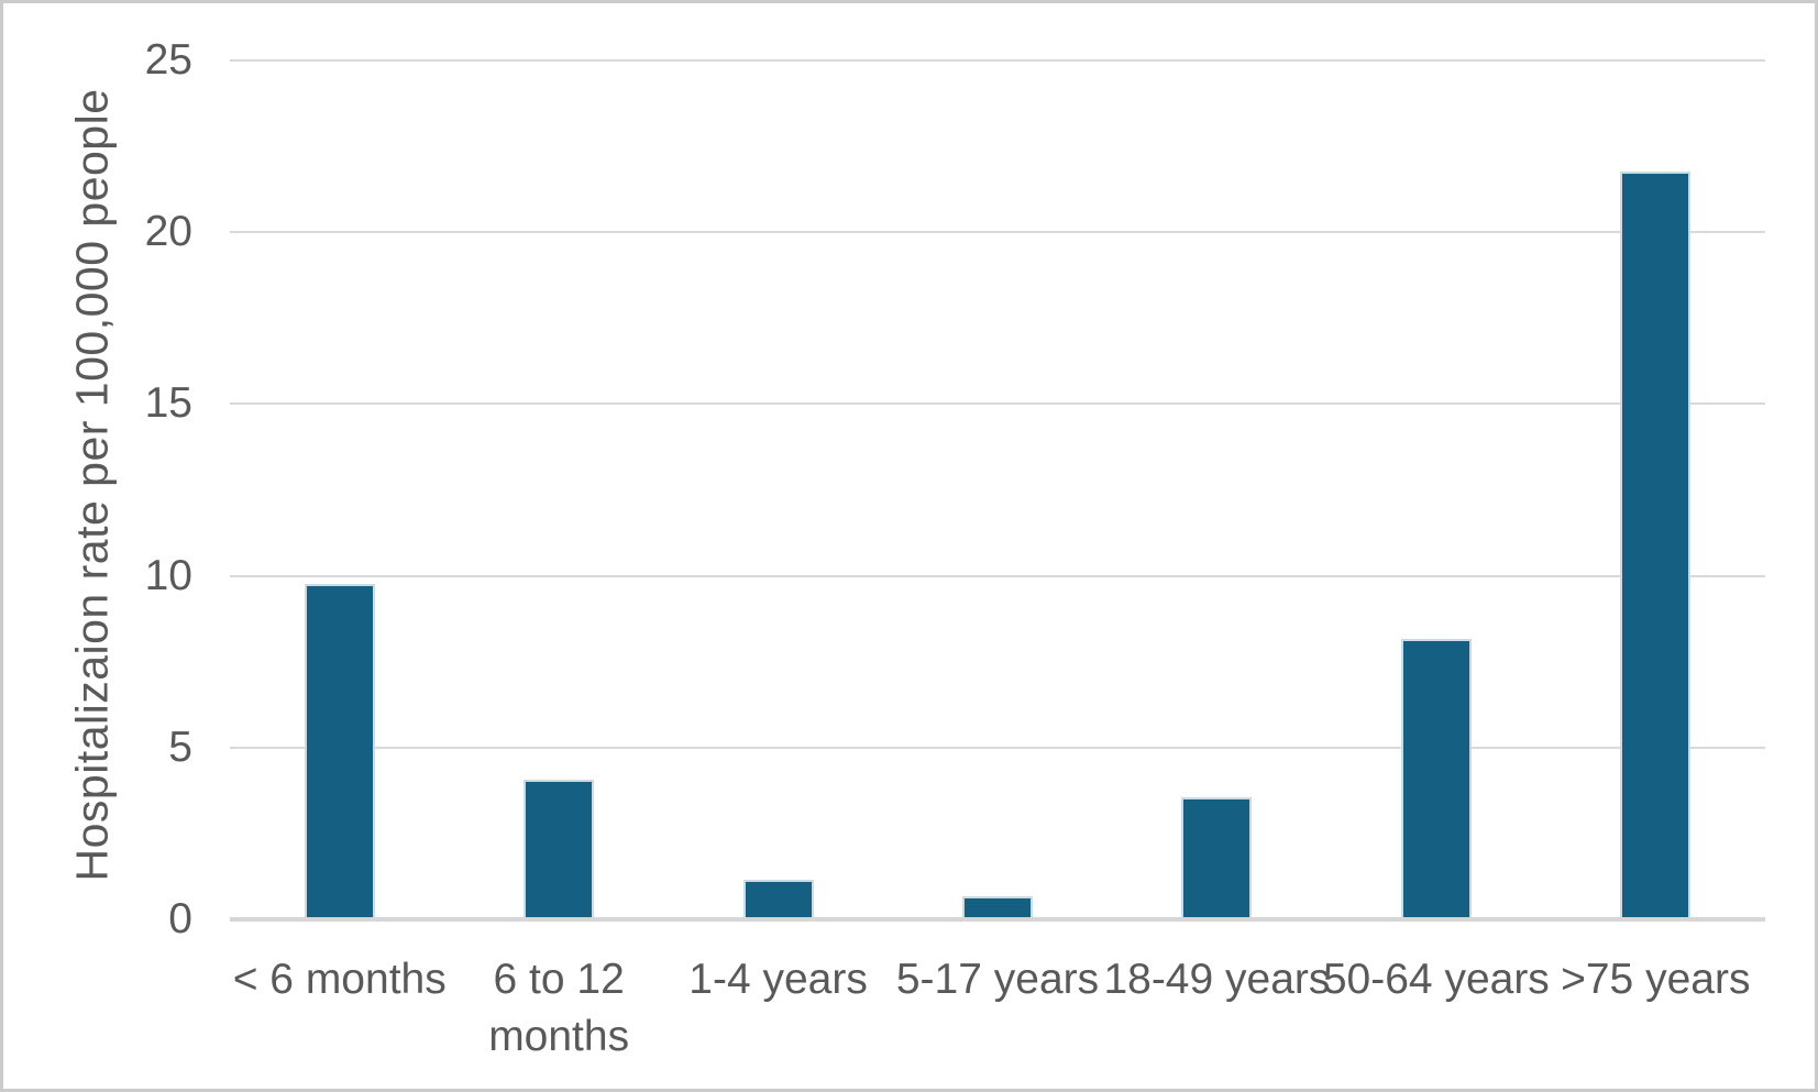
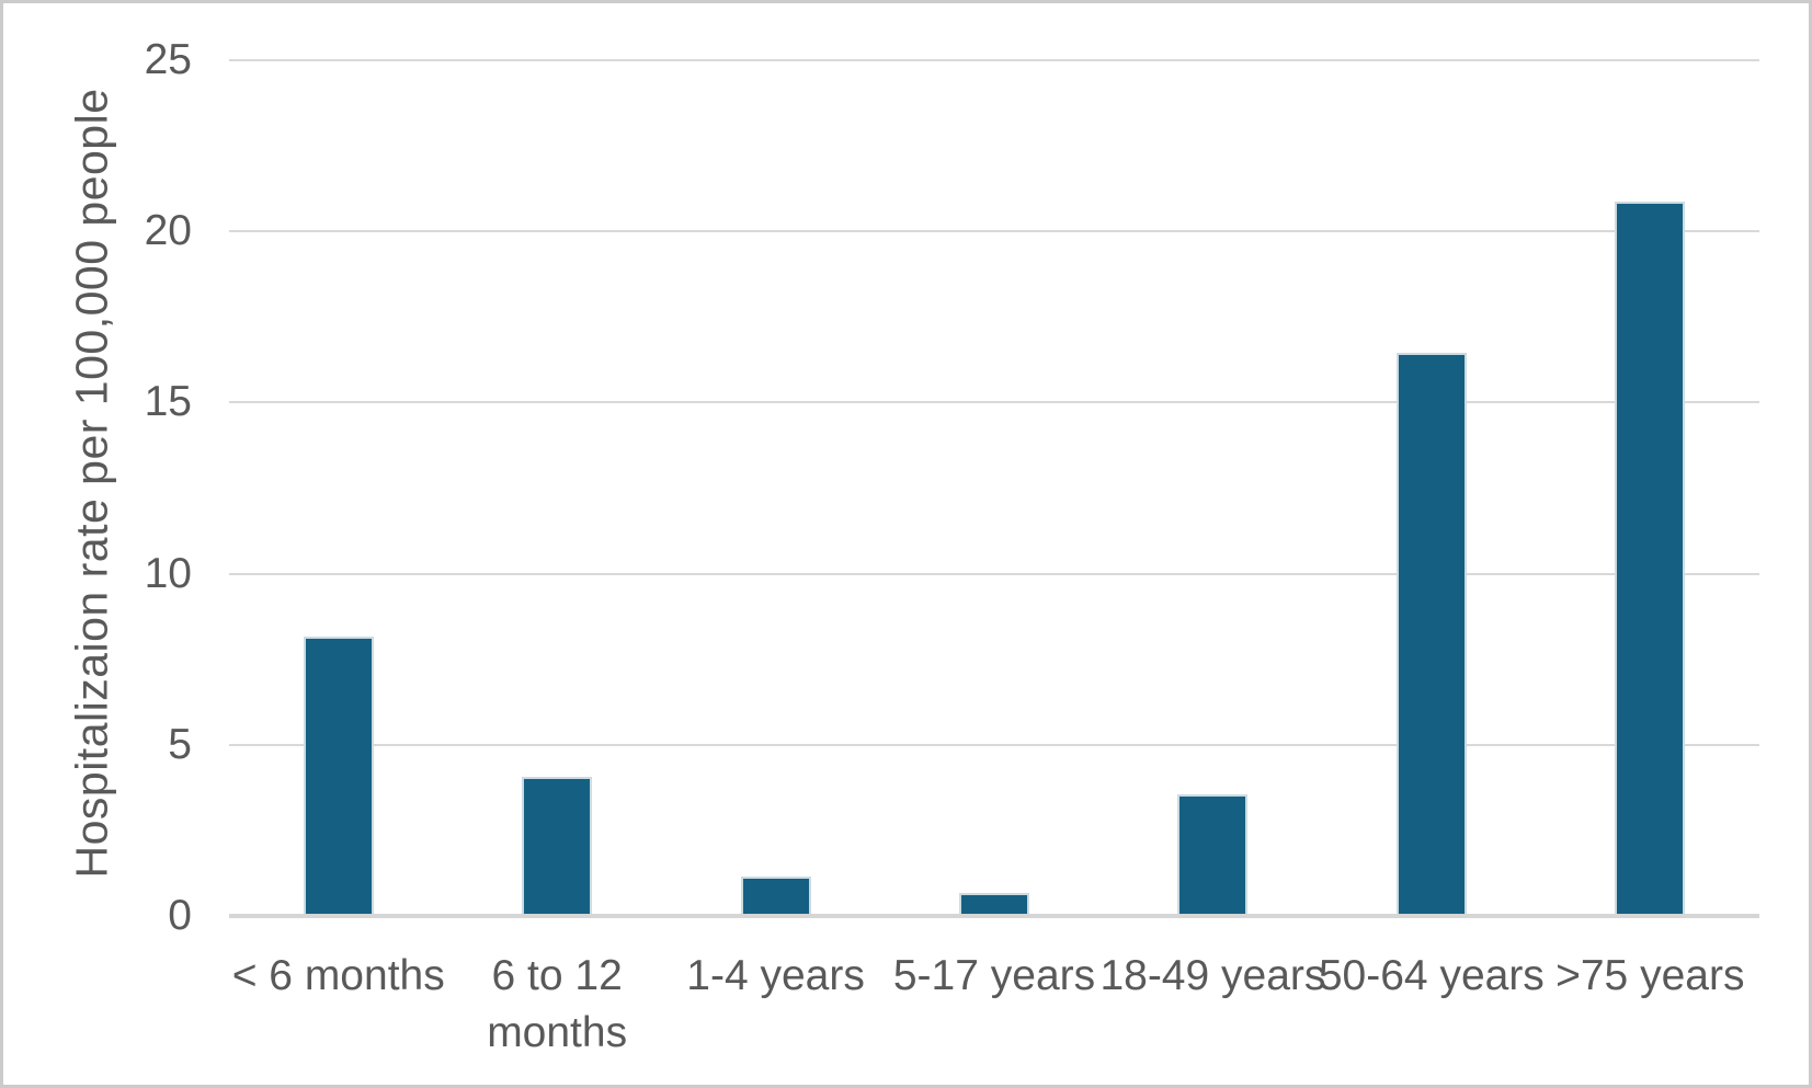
< 6 months: 9.7 -> 8.1
50-64 years: 8.1 -> 16.4
>75 years: 21.7 -> 20.8
